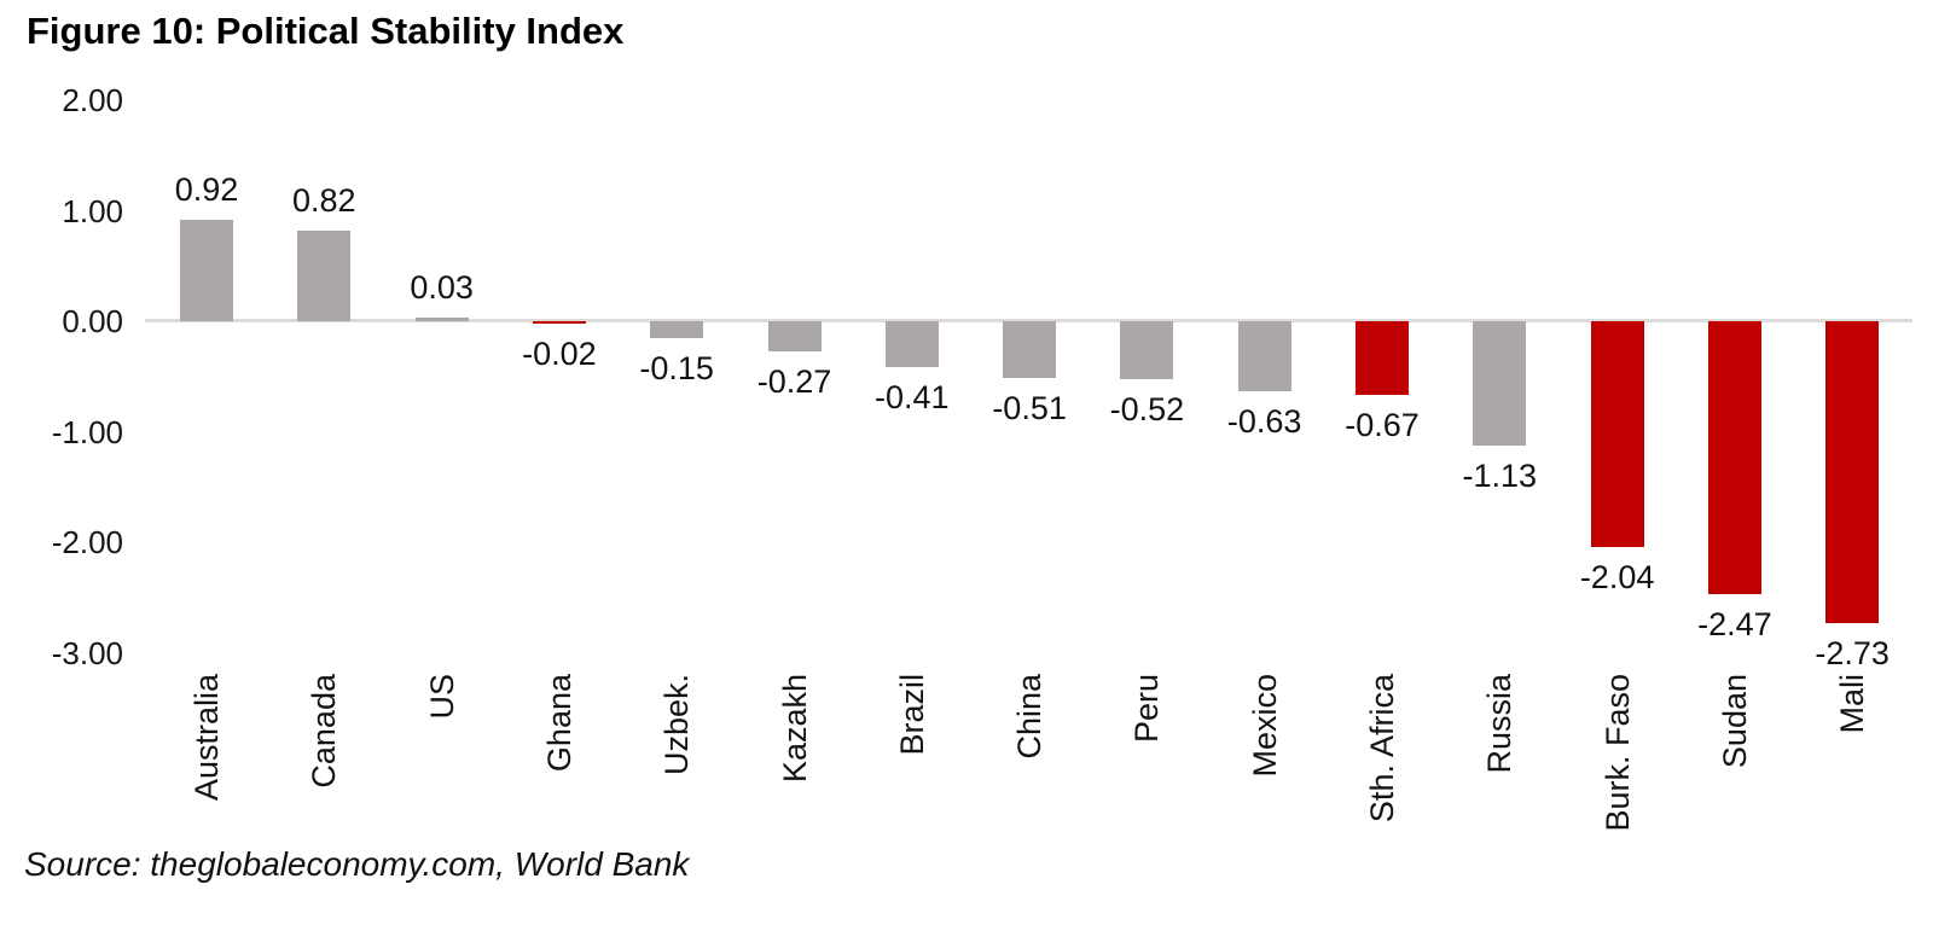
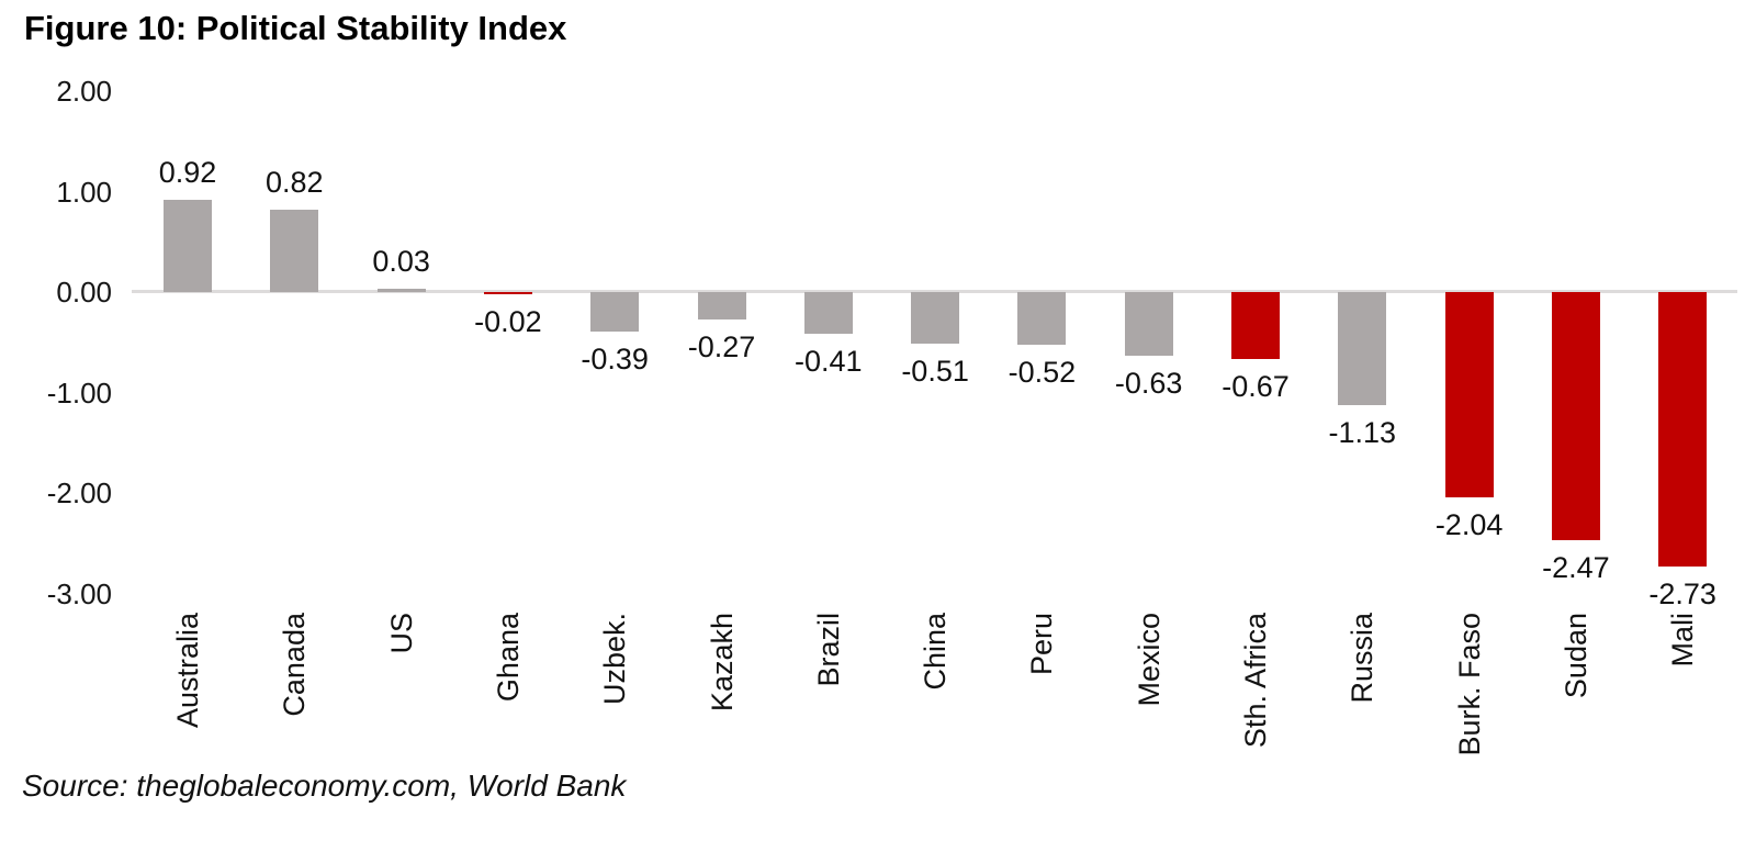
Uzbek.: -0.15 -> -0.39
